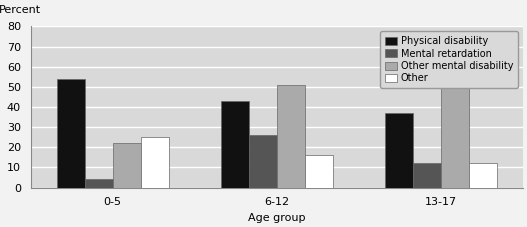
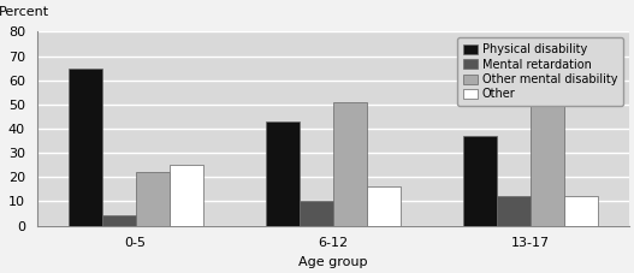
Physical disability/0-5: 54 -> 65
Mental retardation/6-12: 26 -> 10
